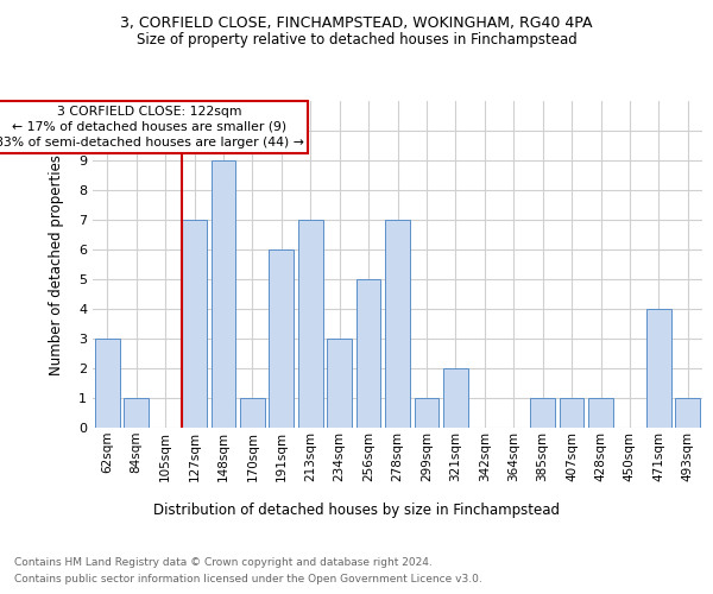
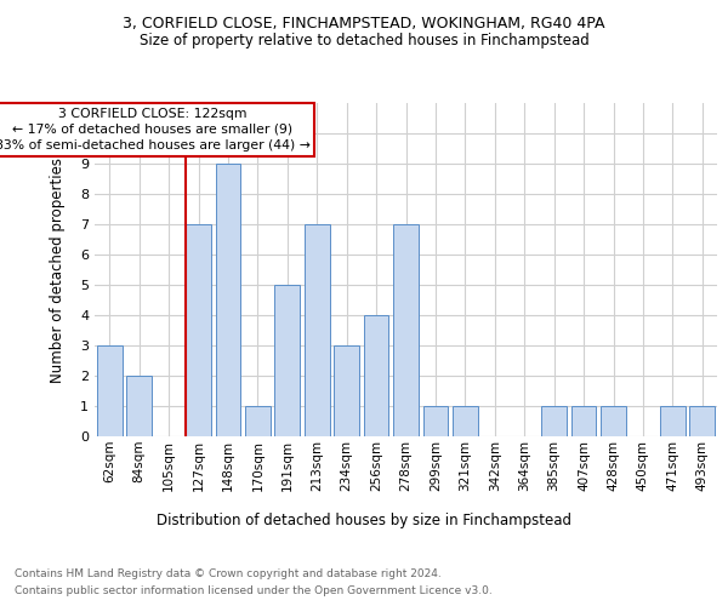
84sqm: 1 -> 2
191sqm: 6 -> 5
256sqm: 5 -> 4
321sqm: 2 -> 1
471sqm: 4 -> 1
